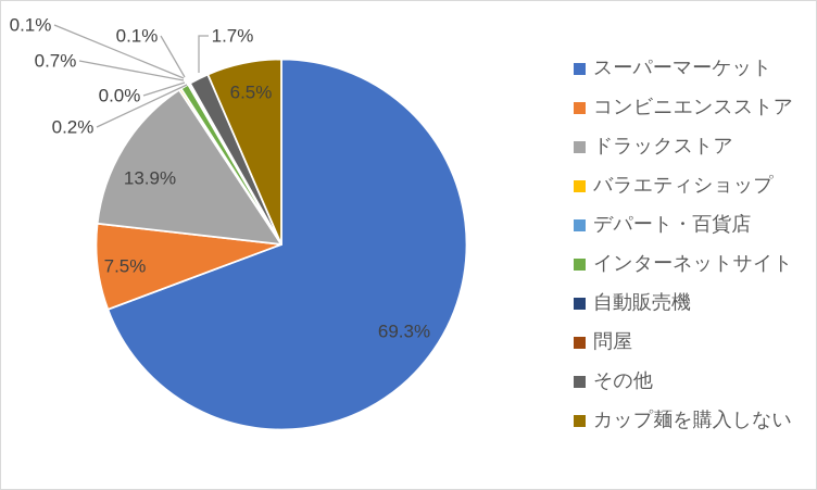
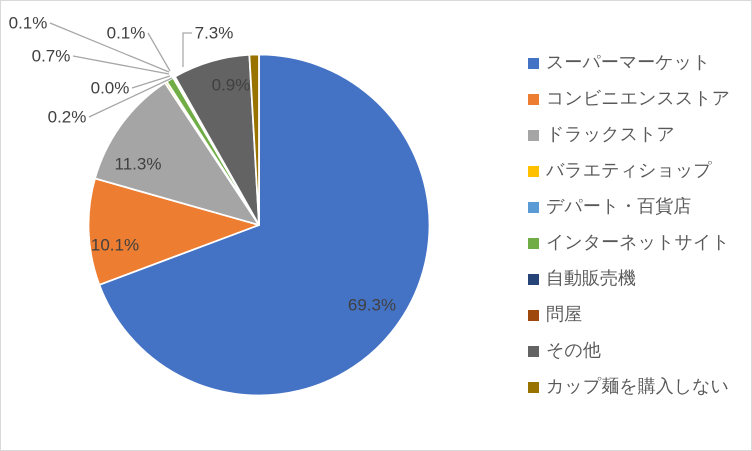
コンビニエンスストア: 7.5% -> 10.1%
ドラックストア: 13.9% -> 11.3%
その他: 1.7% -> 7.3%
カップ麺を購入しない: 6.5% -> 0.9%
